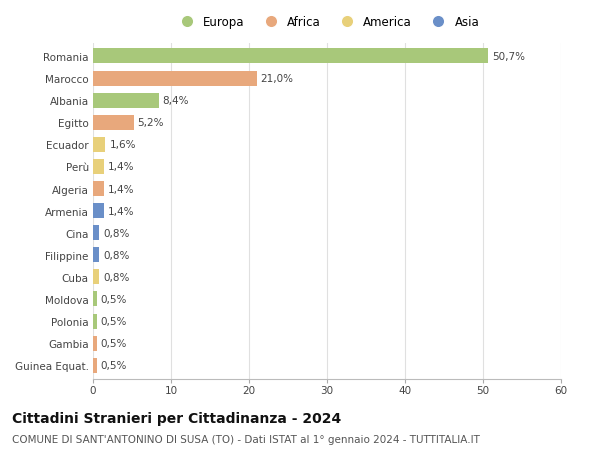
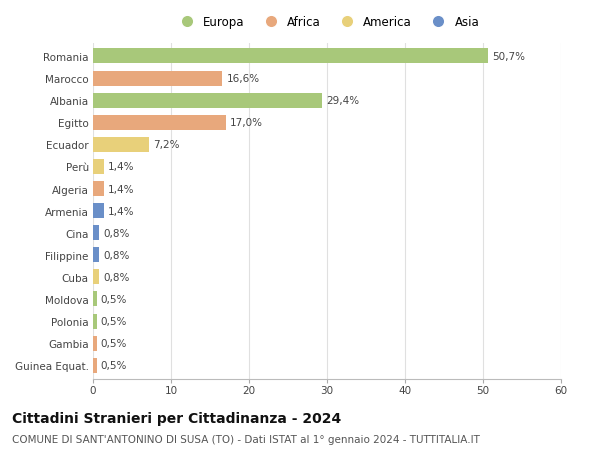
Marocco: 21,0% -> 16,6%
Albania: 8,4% -> 29,4%
Egitto: 5,2% -> 17,0%
Ecuador: 1,6% -> 7,2%
